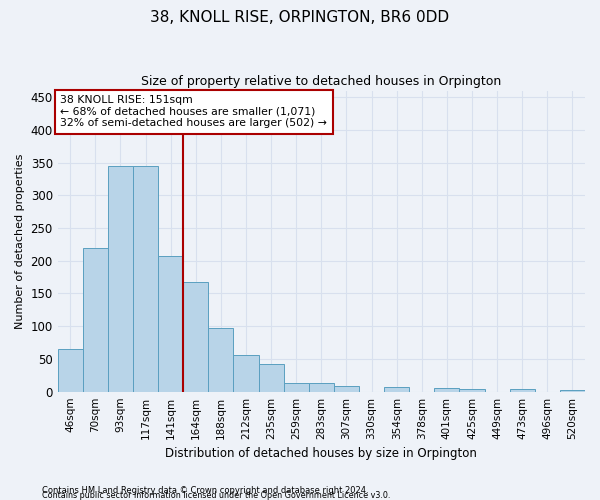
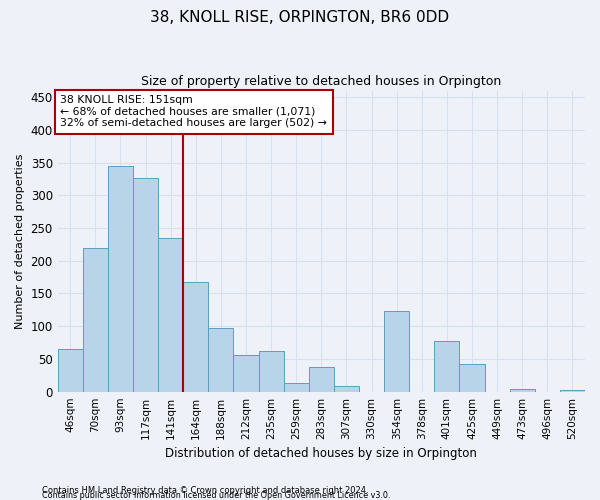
117sqm: 345 -> 326
141sqm: 208 -> 234
235sqm: 42 -> 62
283sqm: 13 -> 38
354sqm: 7 -> 124
401sqm: 5 -> 78
425sqm: 4 -> 42
